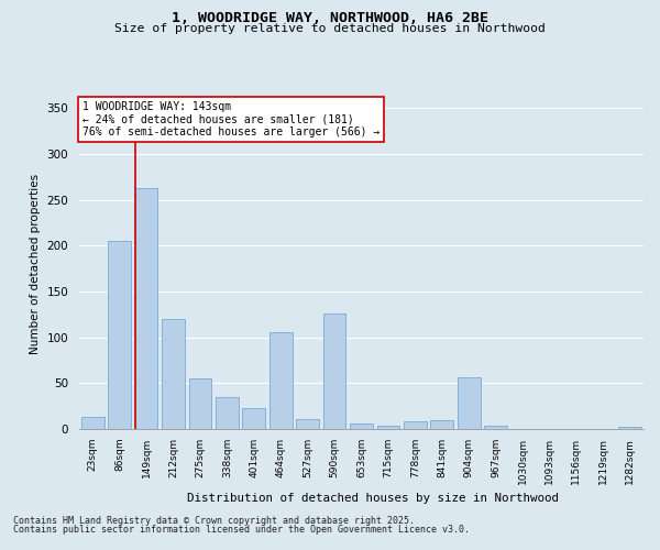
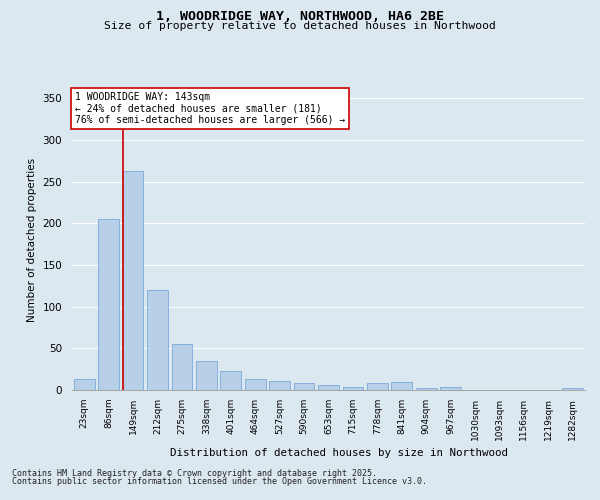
464sqm: 106 -> 13
590sqm: 126 -> 8
904sqm: 56 -> 3
